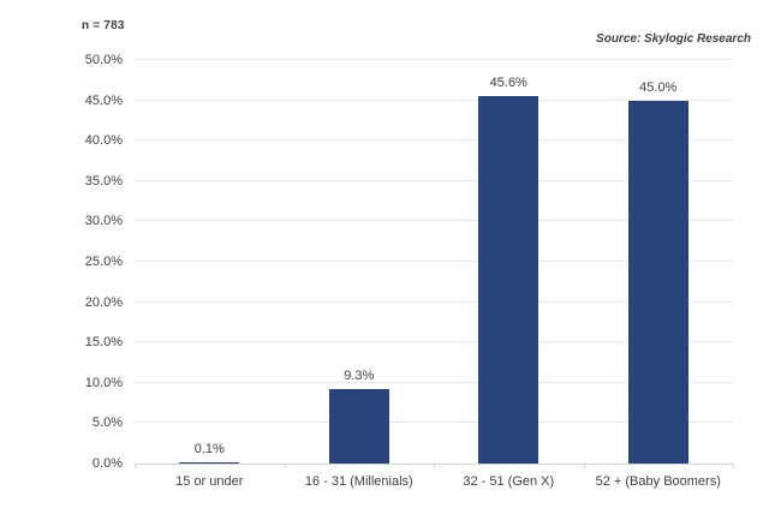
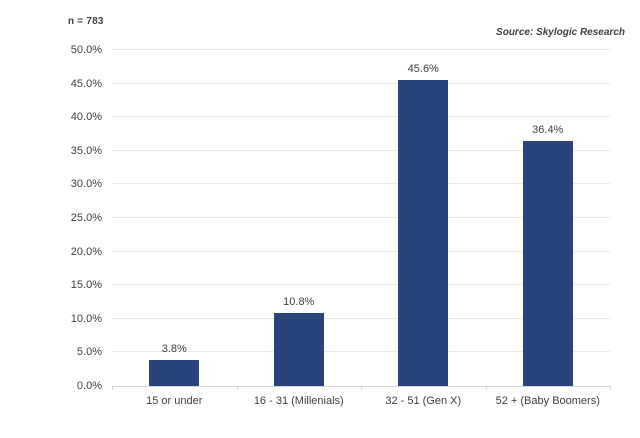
15 or under: 0.1% -> 3.8%
16 - 31 (Millenials): 9.3% -> 10.8%
52 + (Baby Boomers): 45.0% -> 36.4%
